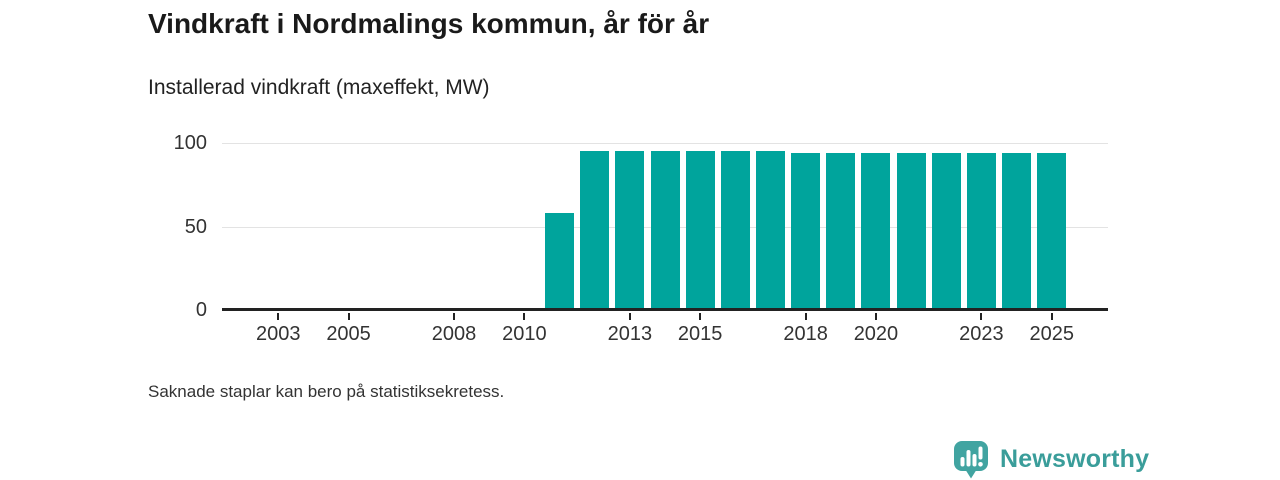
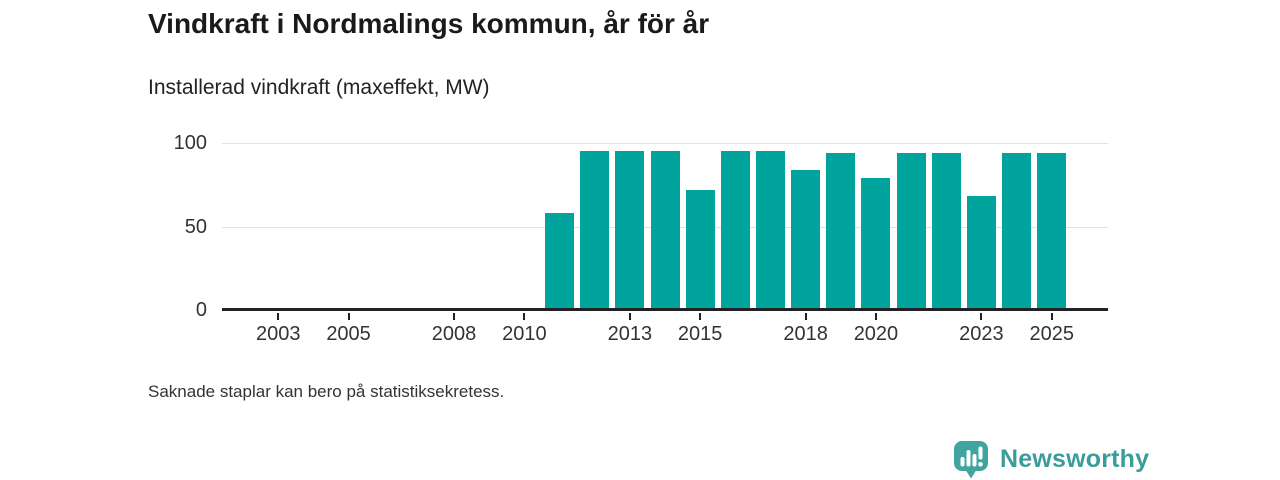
2015: 95 -> 72
2018: 94 -> 84
2020: 94 -> 79
2023: 94 -> 68
